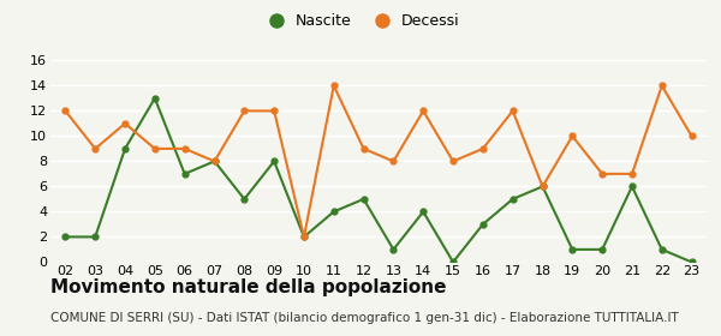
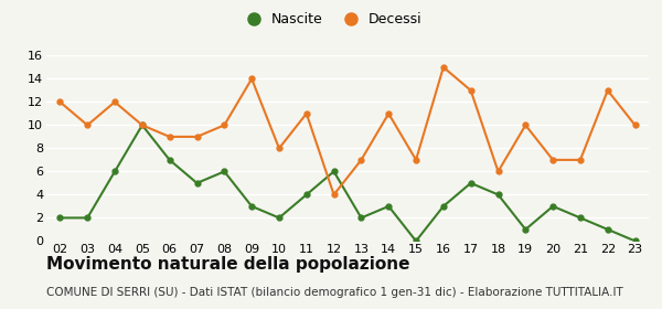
Decessi/03: 9 -> 10
Nascite/04: 9 -> 6
Decessi/04: 11 -> 12
Nascite/05: 13 -> 10
Decessi/05: 9 -> 10
Nascite/07: 8 -> 5
Decessi/07: 8 -> 9
Nascite/08: 5 -> 6
Decessi/08: 12 -> 10
Nascite/09: 8 -> 3
Decessi/09: 12 -> 14
Decessi/10: 2 -> 8
Decessi/11: 14 -> 11
Nascite/12: 5 -> 6
Decessi/12: 9 -> 4
Nascite/13: 1 -> 2
Decessi/13: 8 -> 7
Nascite/14: 4 -> 3
Decessi/14: 12 -> 11
Decessi/15: 8 -> 7
Decessi/16: 9 -> 15
Decessi/17: 12 -> 13
Nascite/18: 6 -> 4
Nascite/20: 1 -> 3
Nascite/21: 6 -> 2
Decessi/22: 14 -> 13
